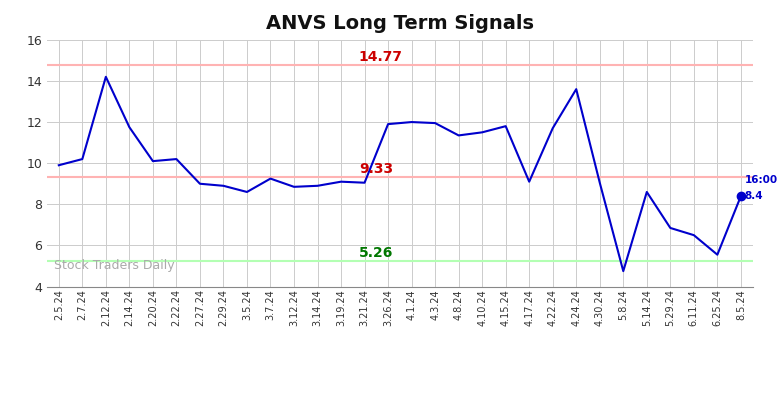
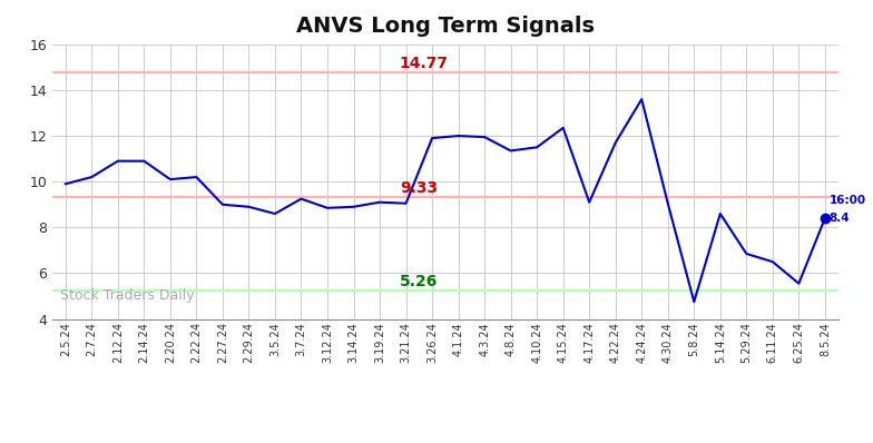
2.12.24: 14.20 -> 10.90
2.14.24: 11.75 -> 10.90
4.15.24: 11.80 -> 12.35
